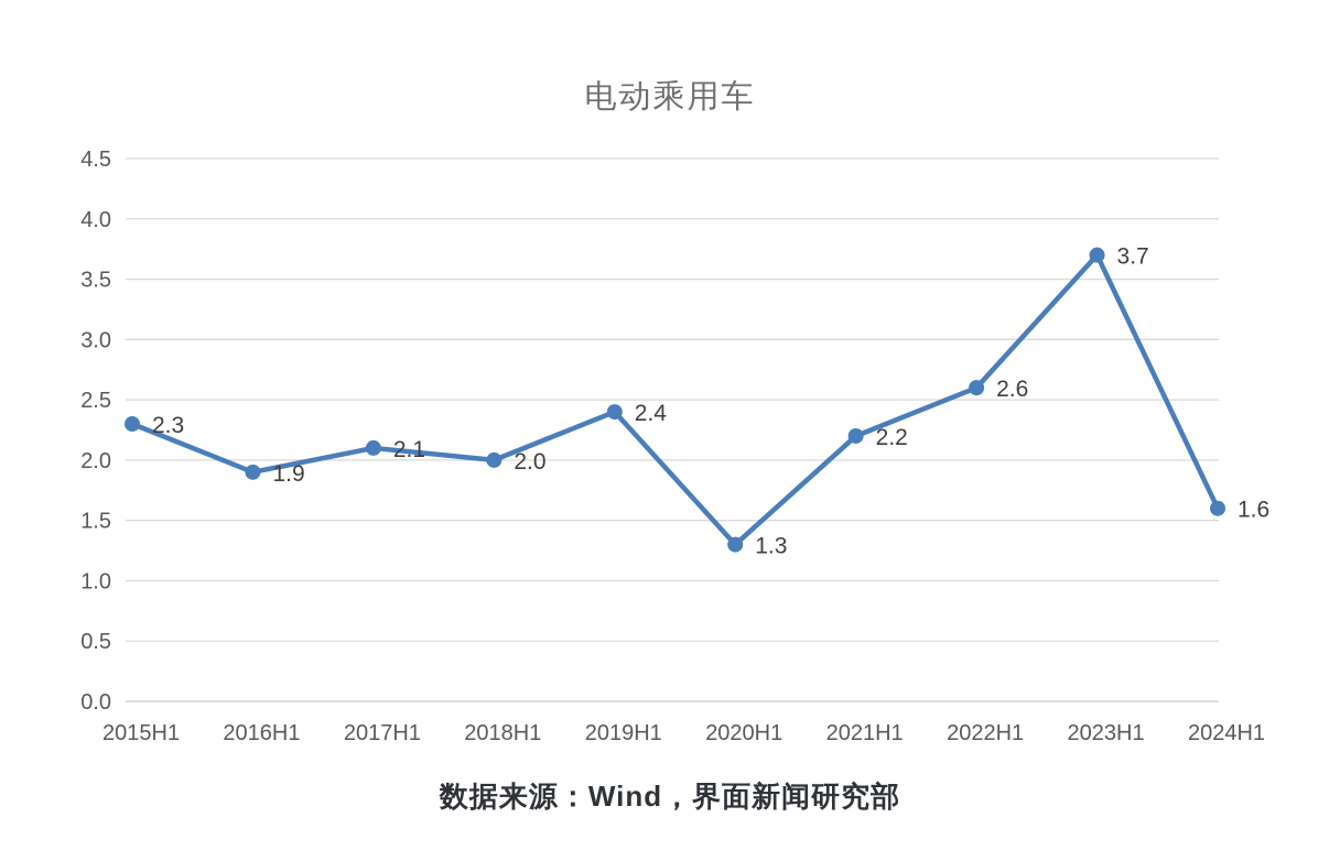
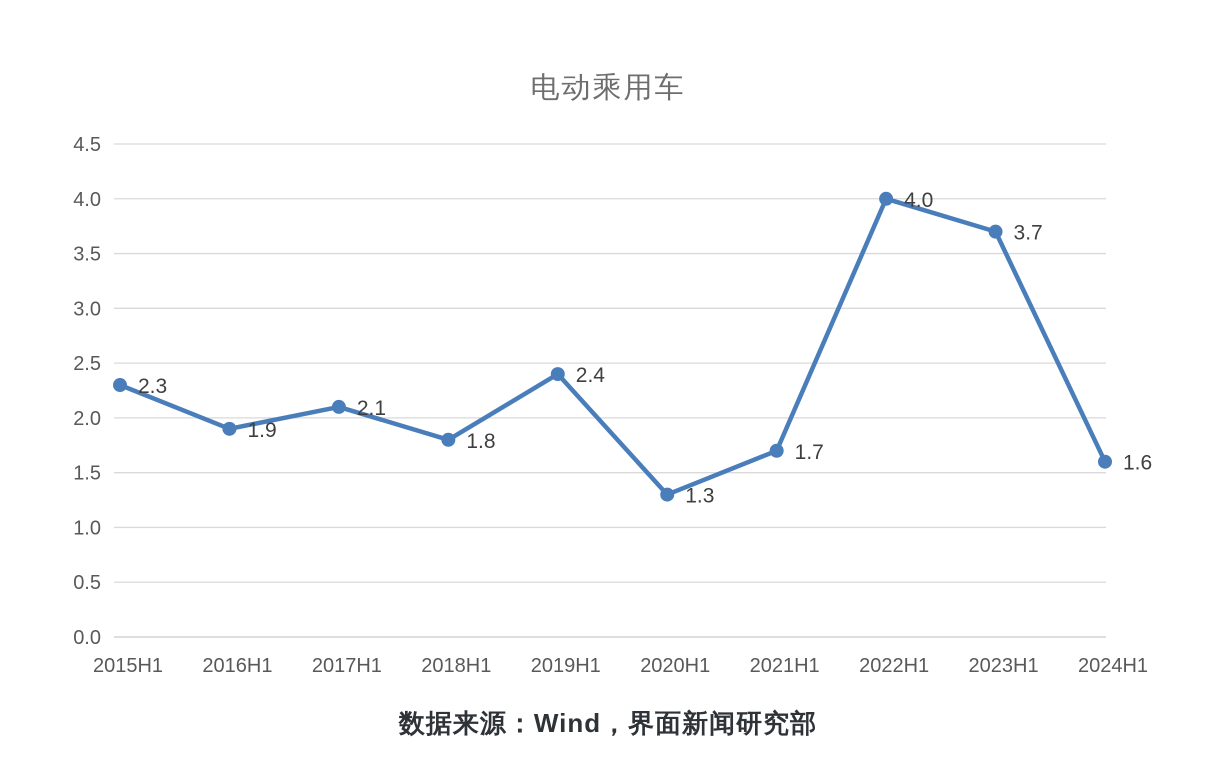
2018H1: 2.0 -> 1.8
2021H1: 2.2 -> 1.7
2022H1: 2.6 -> 4.0
